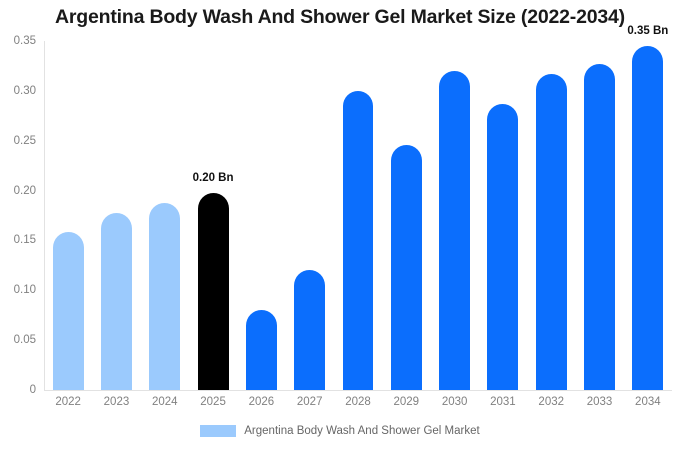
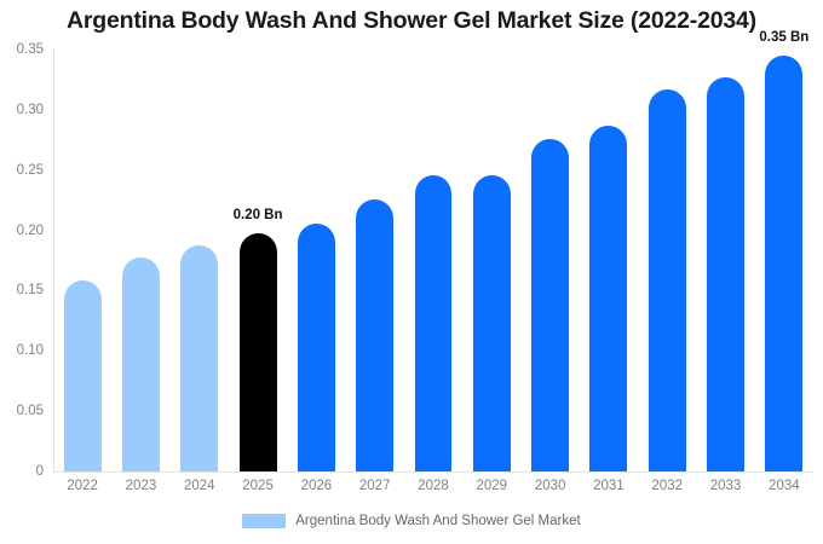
2026: 0.08 -> 0.21
2027: 0.12 -> 0.23
2028: 0.30 -> 0.25
2030: 0.32 -> 0.28
